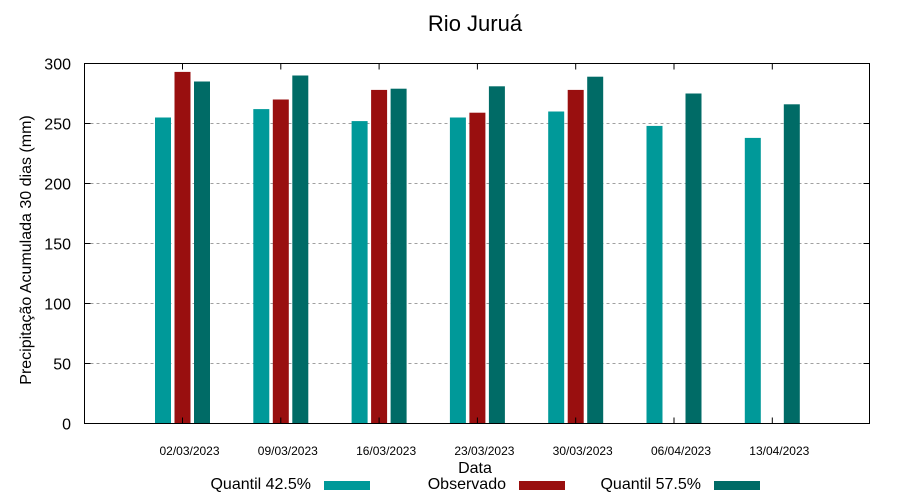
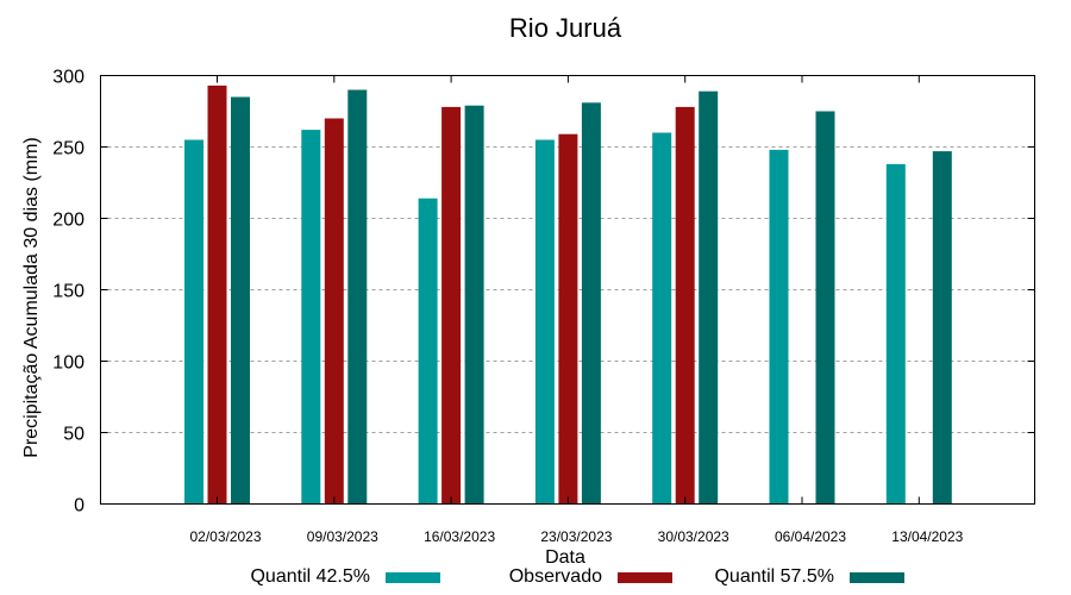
Quantil 42.5%/16/03/2023: 252 -> 214
Quantil 57.5%/13/04/2023: 266 -> 247
